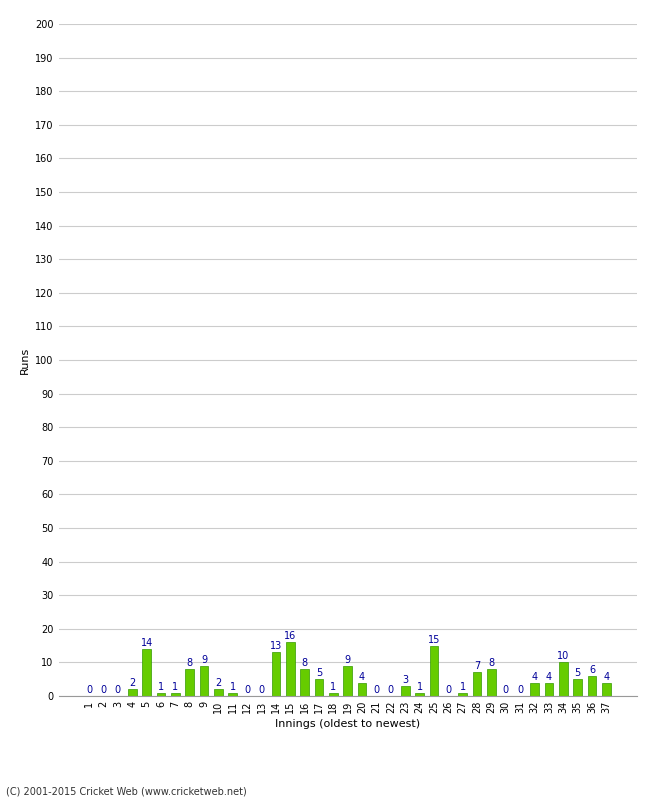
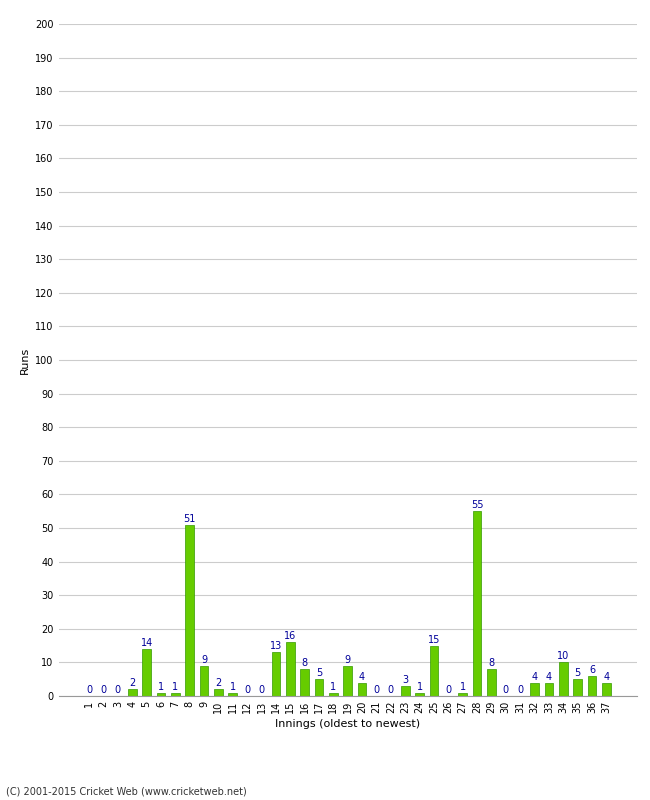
8: 8 -> 51
28: 7 -> 55
